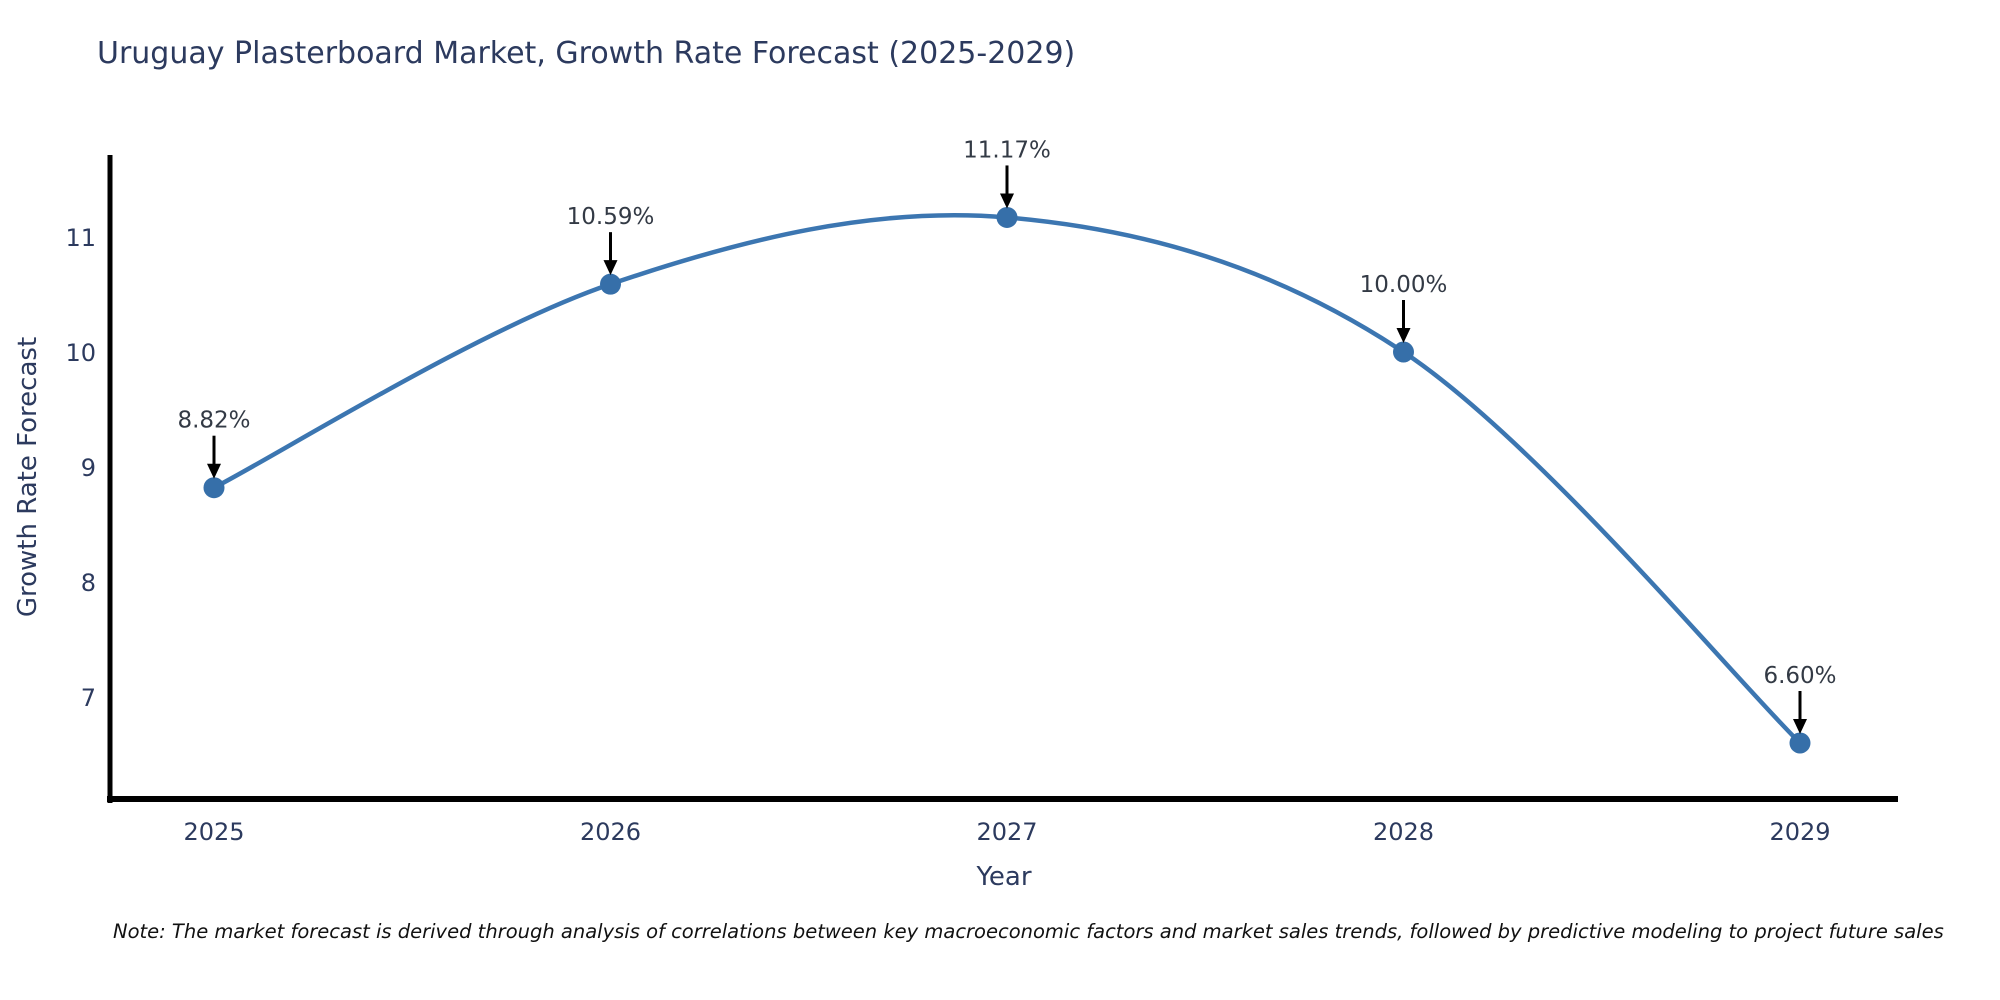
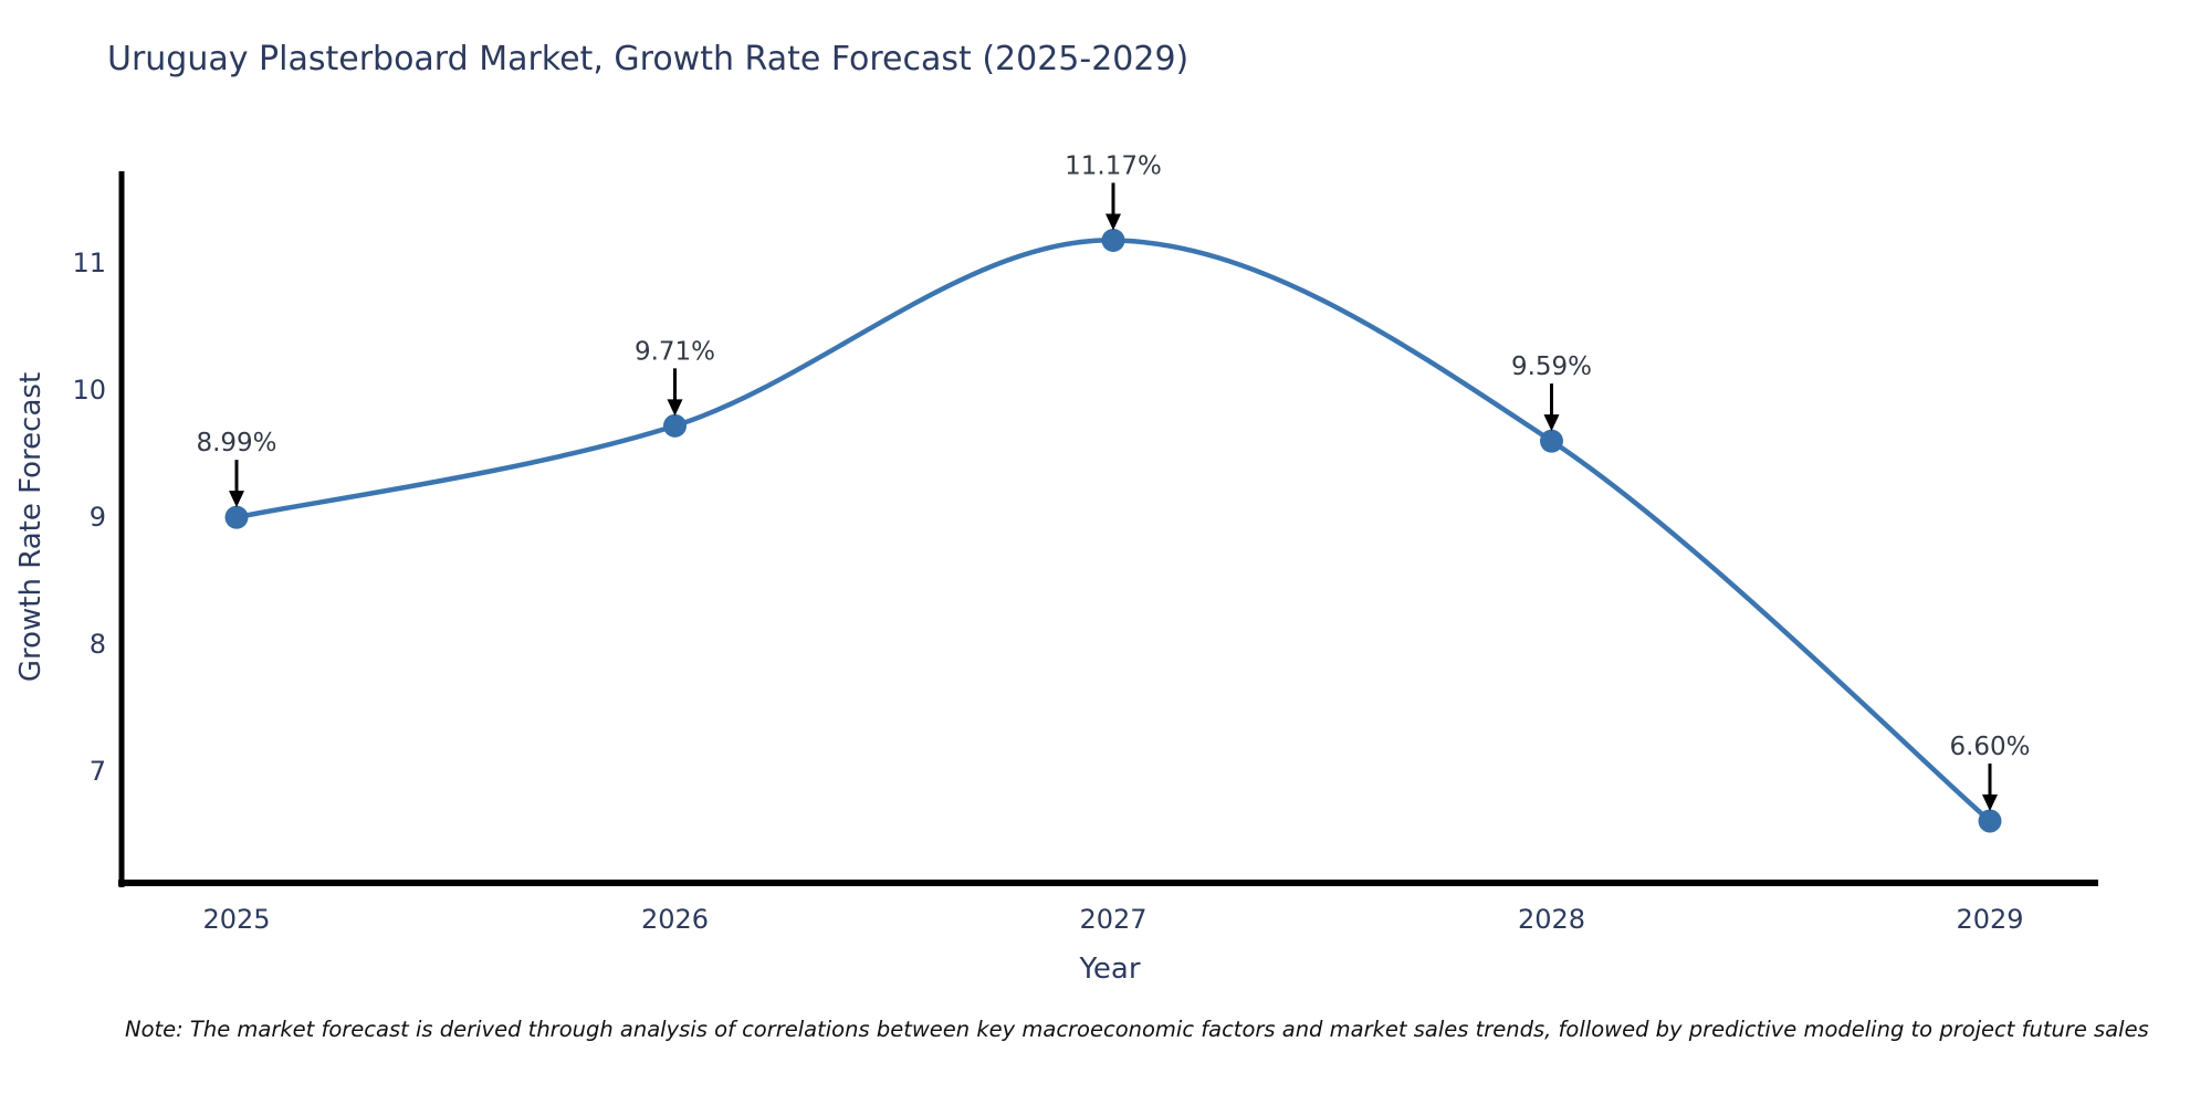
2025: 8.82% -> 8.99%
2026: 10.59% -> 9.71%
2028: 10.00% -> 9.59%
